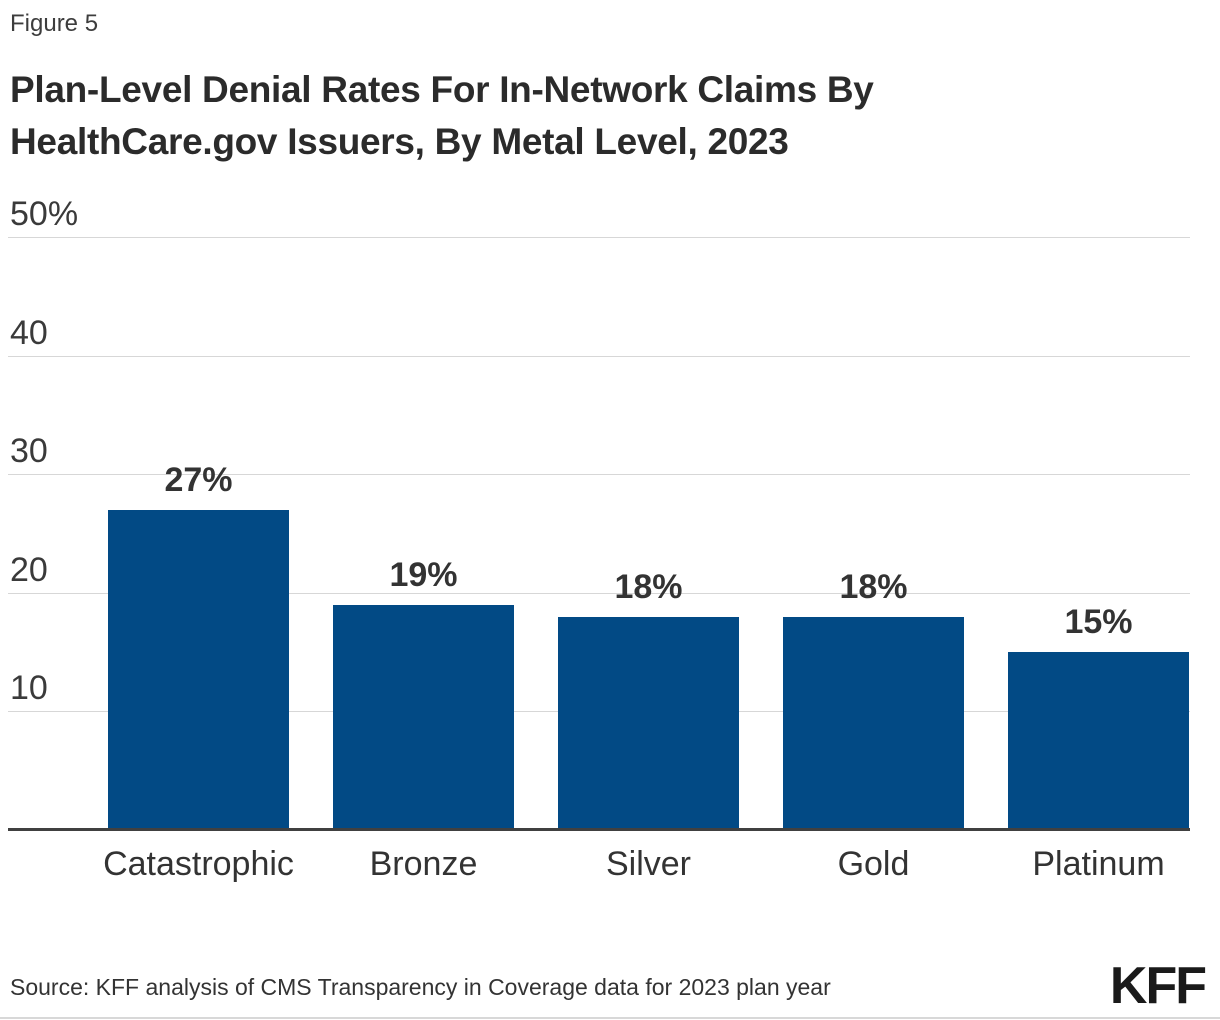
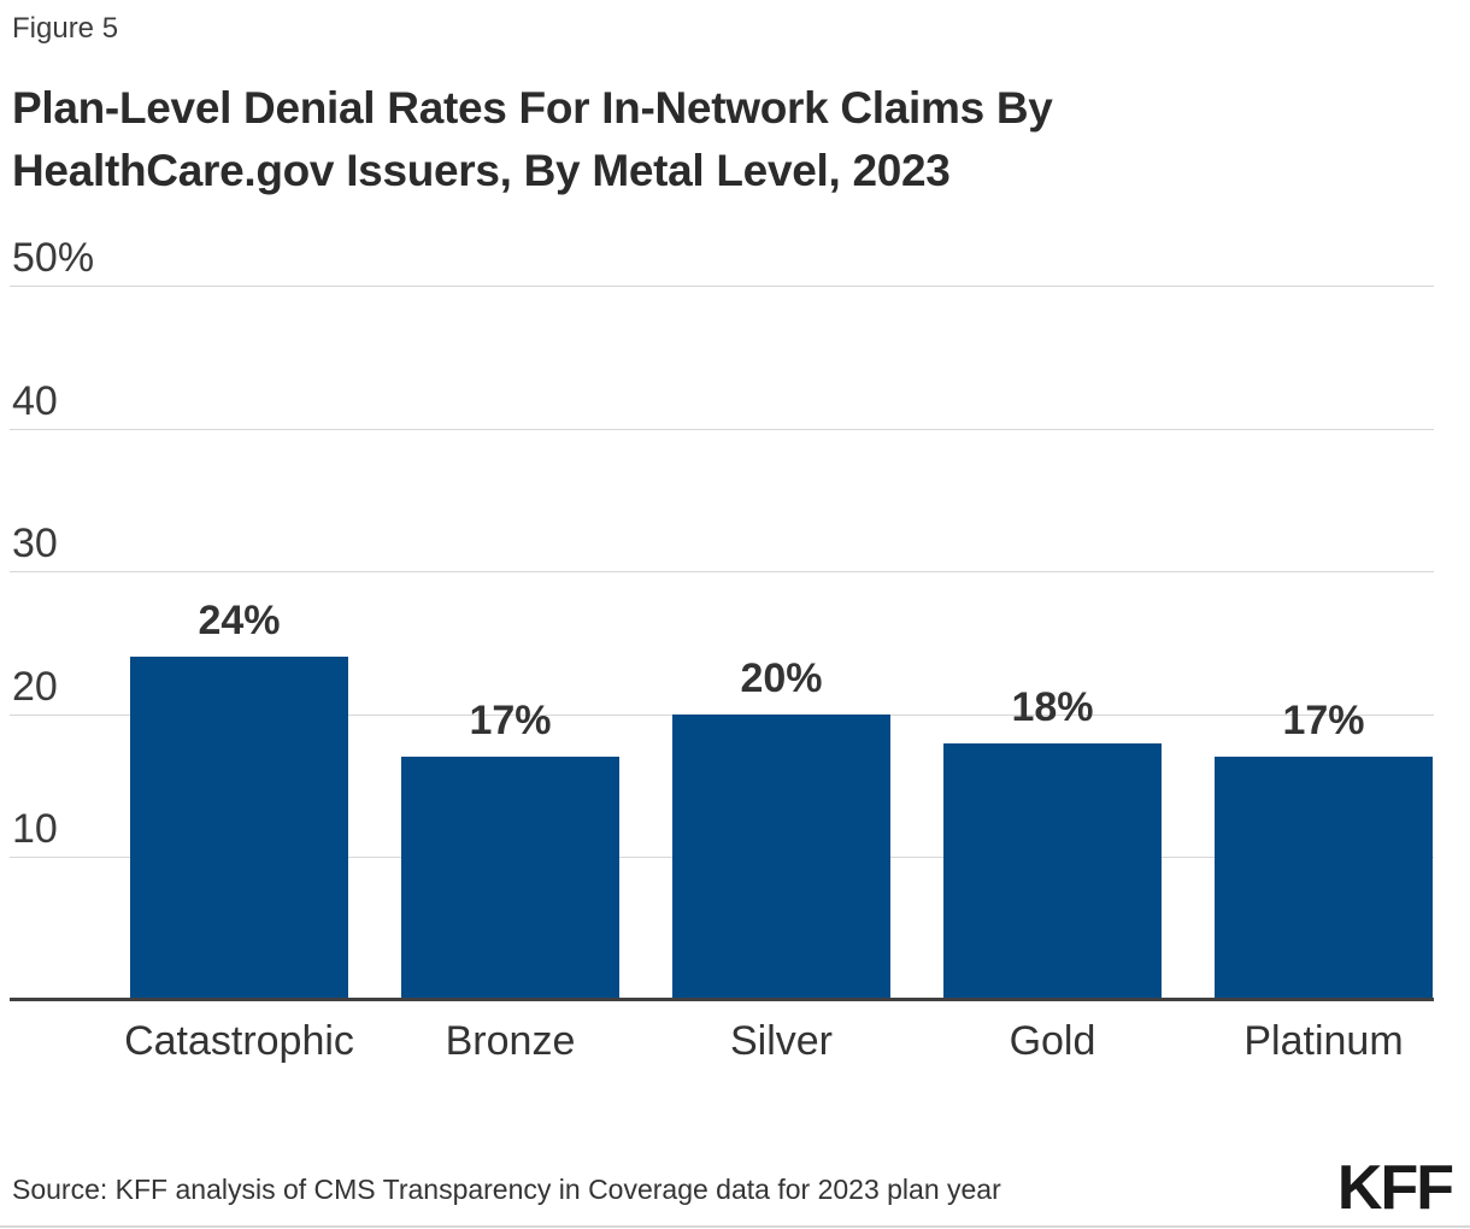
Catastrophic: 27% -> 24%
Bronze: 19% -> 17%
Silver: 18% -> 20%
Platinum: 15% -> 17%
